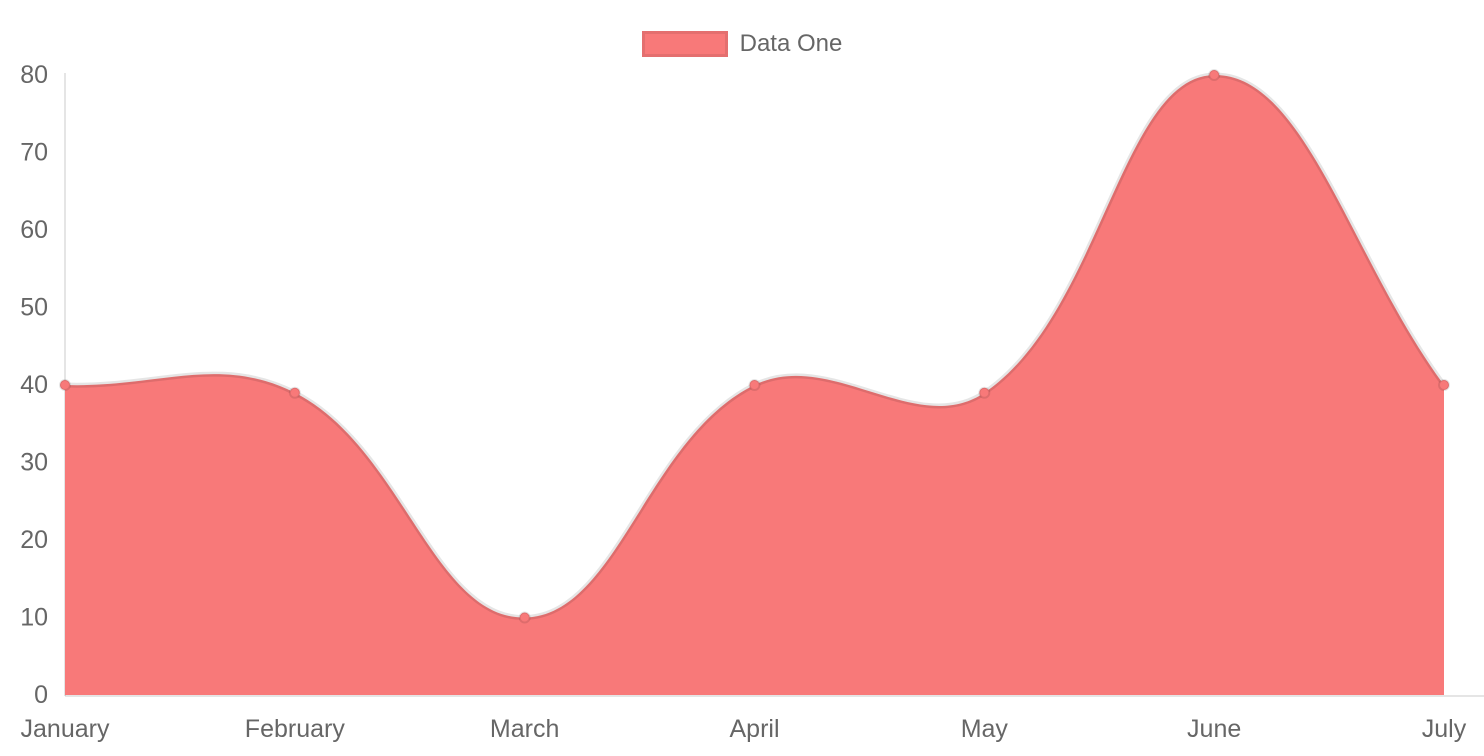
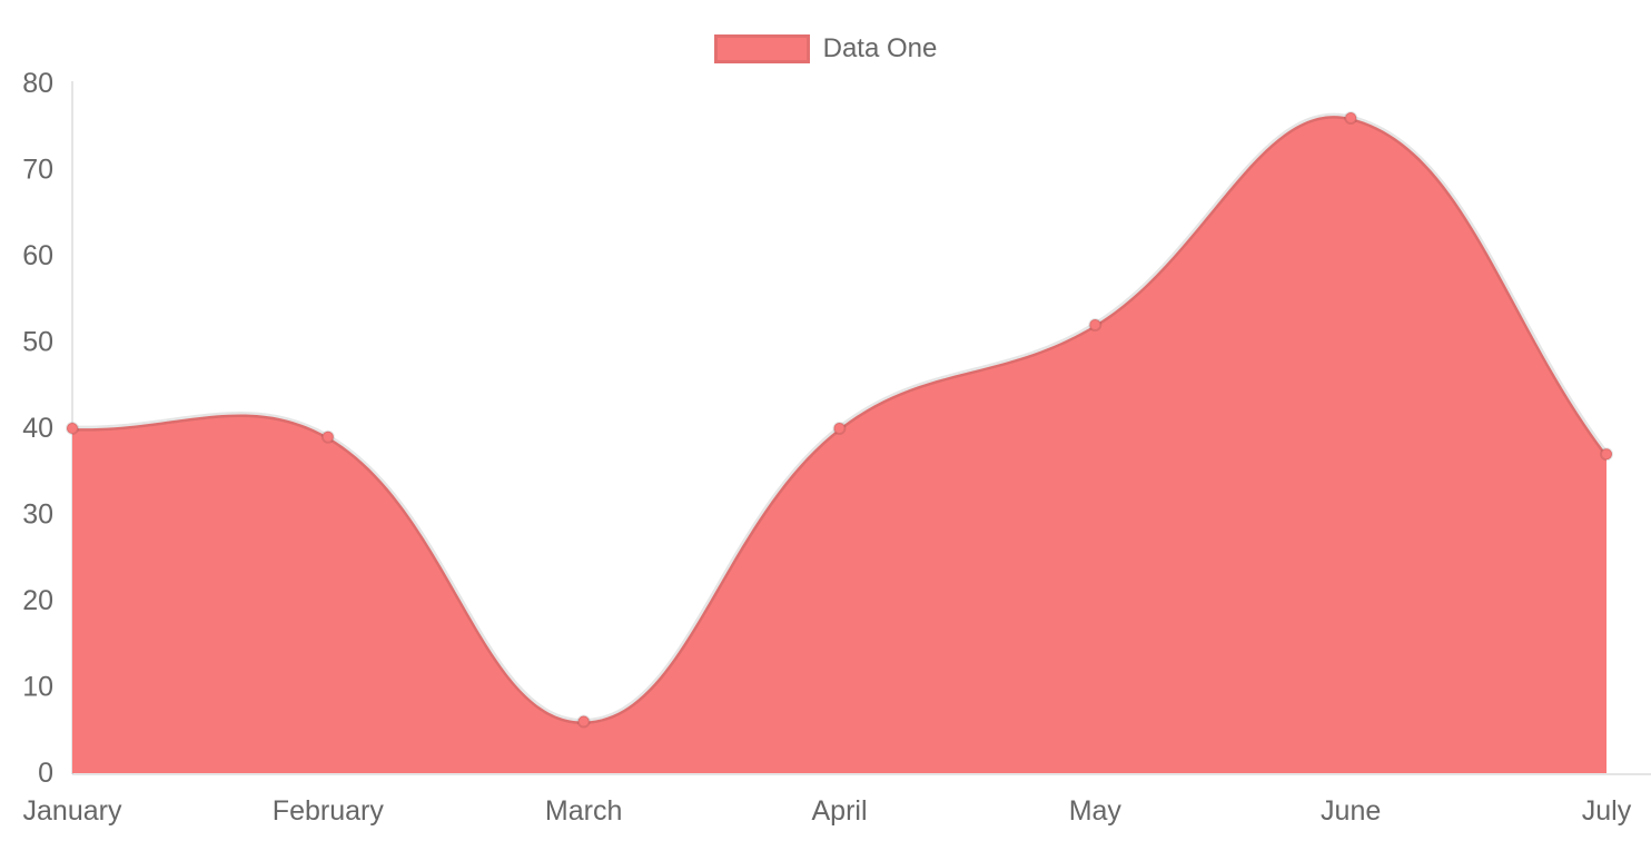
March: 10 -> 6
May: 39 -> 52
June: 80 -> 76
July: 40 -> 37
